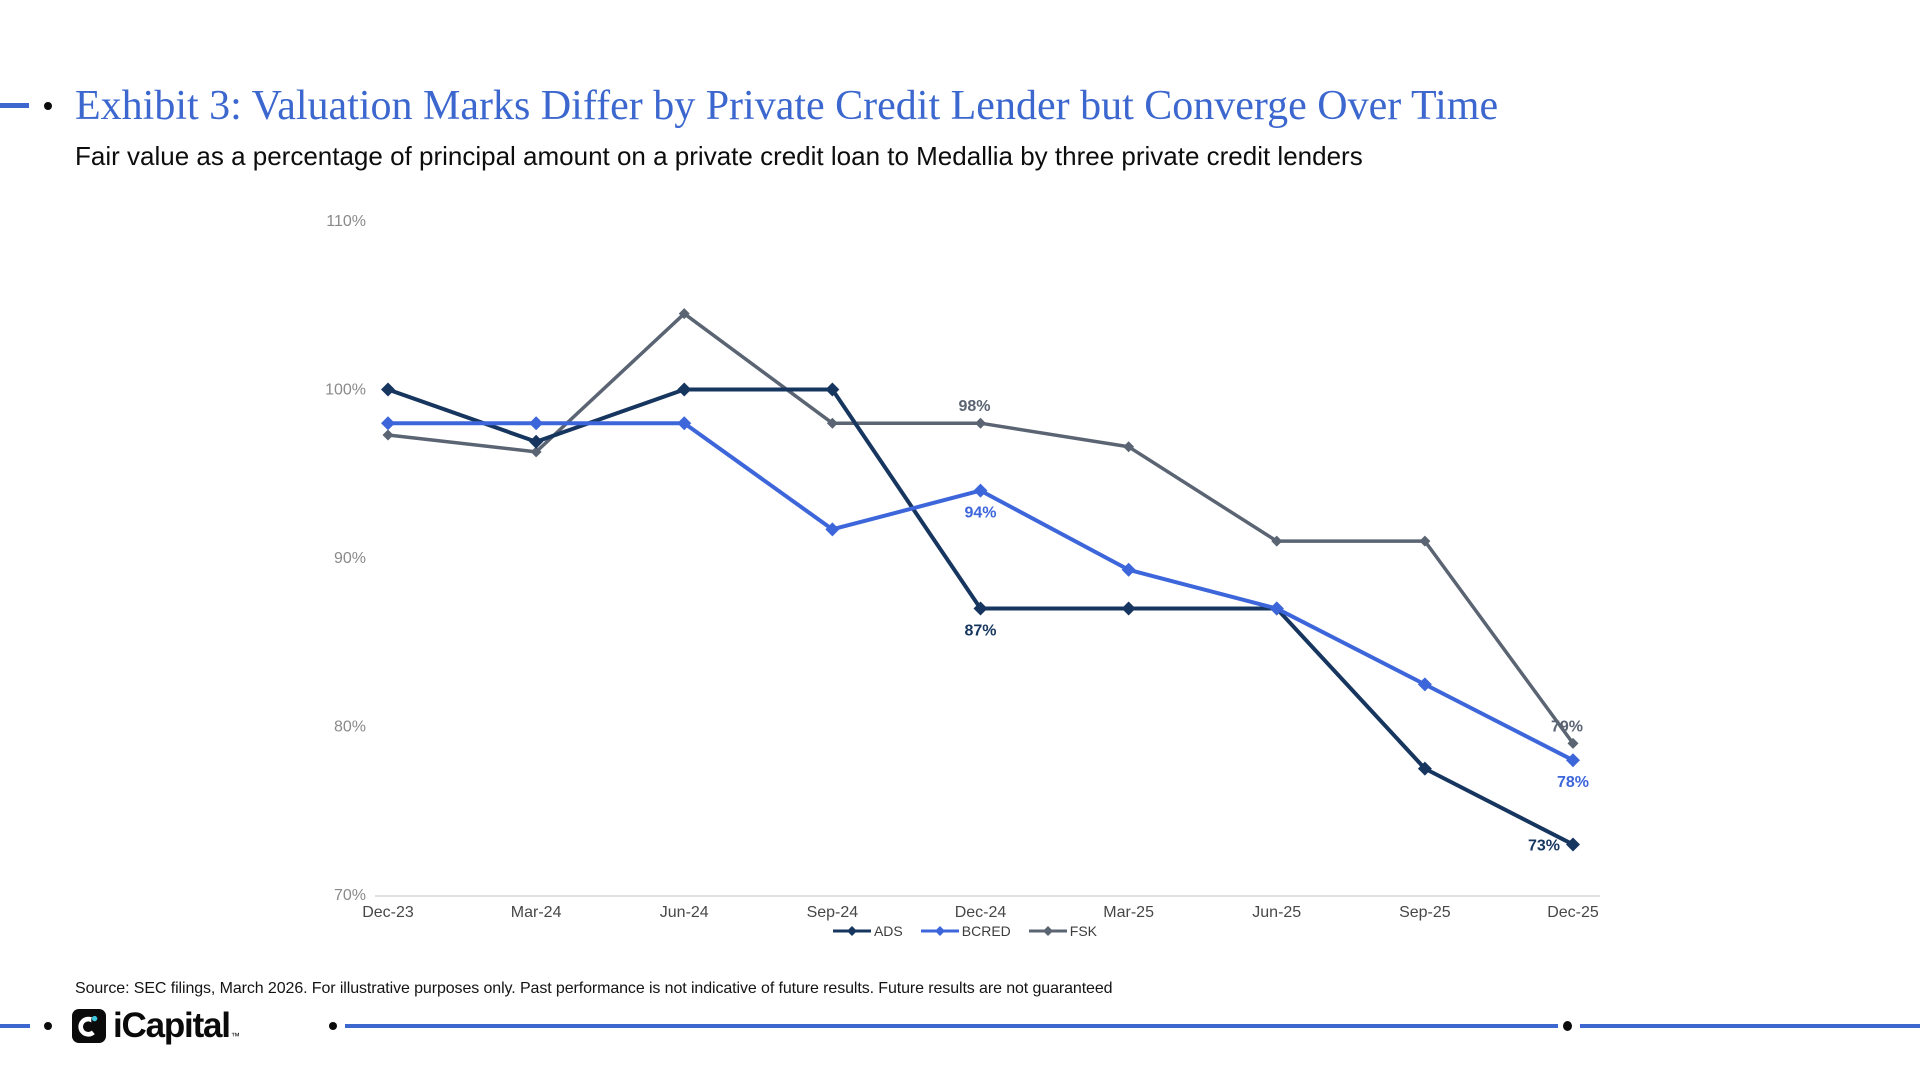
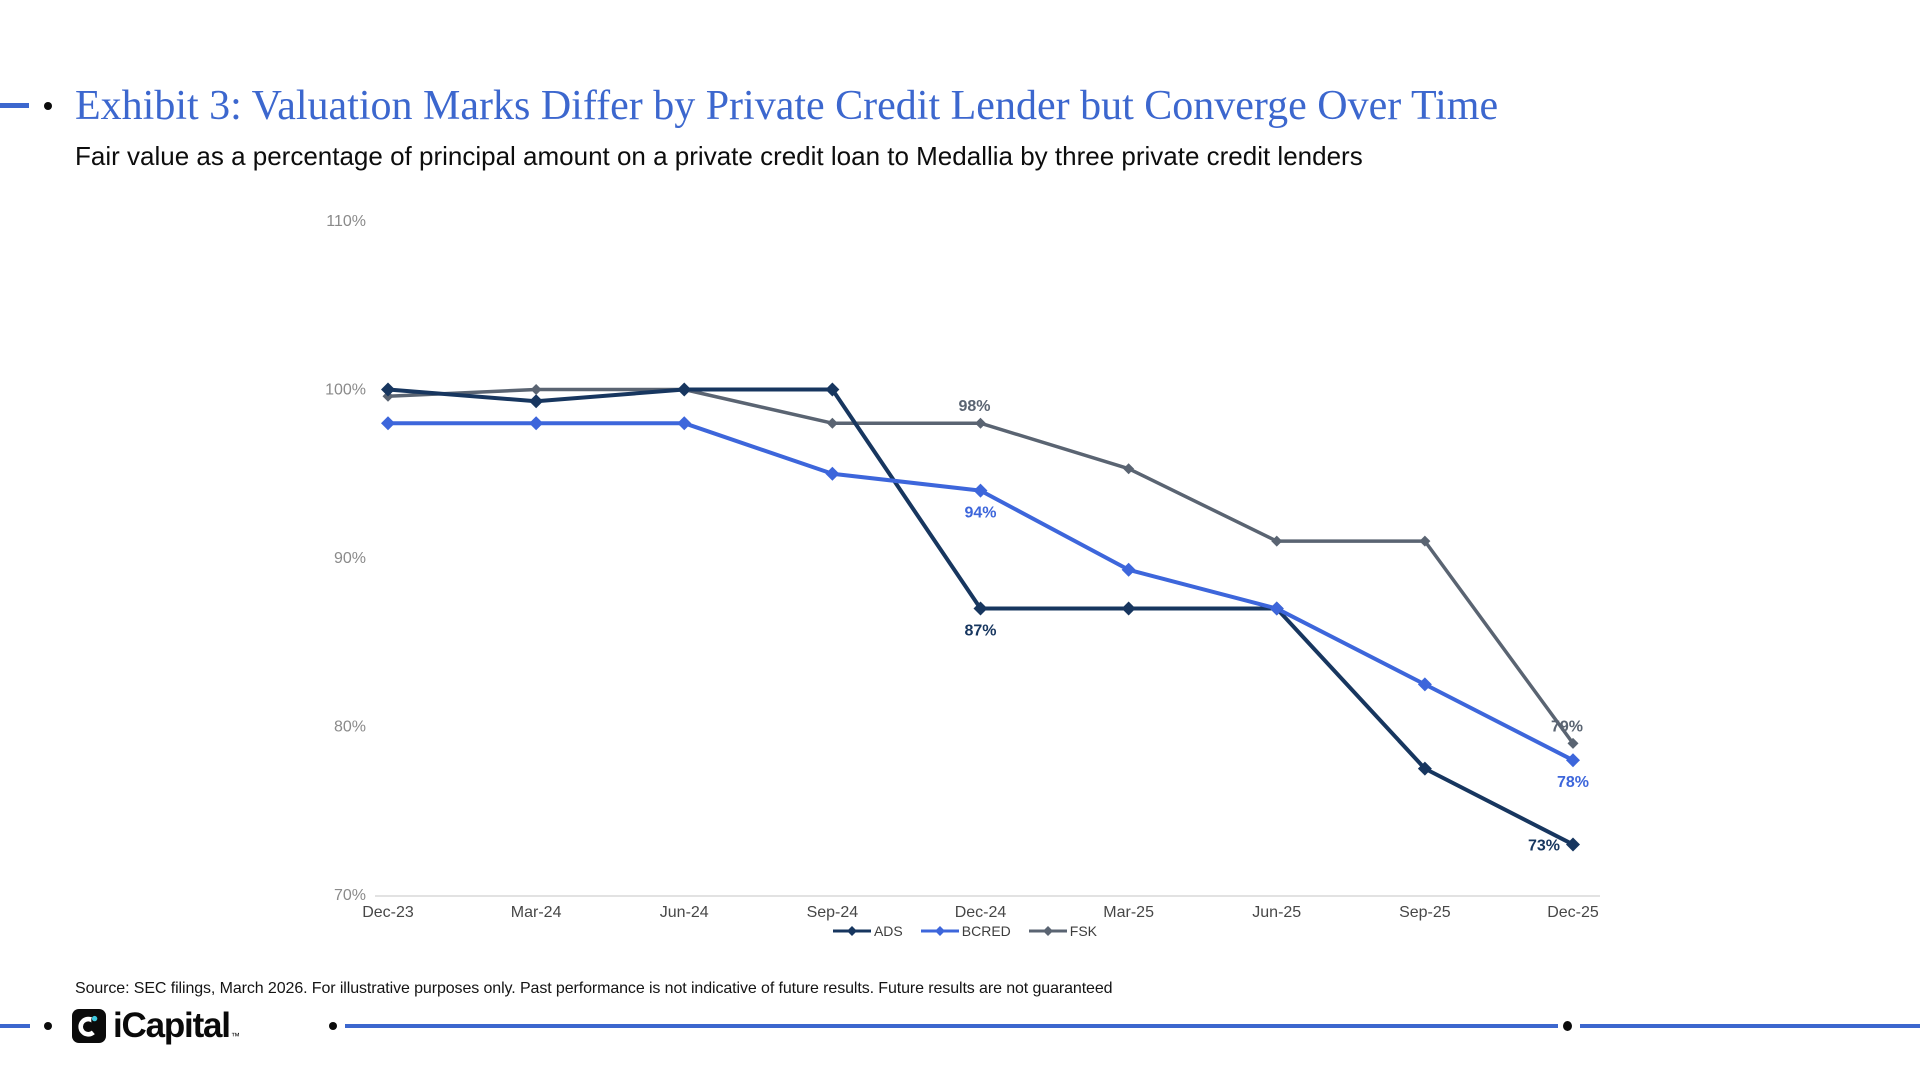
FSK/Dec-23: 97.3% -> 99.6%
ADS/Mar-24: 96.9% -> 99.3%
FSK/Mar-24: 96.3% -> 100.0%
FSK/Jun-24: 104.5% -> 100.0%
BCRED/Sep-24: 91.7% -> 95.0%
FSK/Mar-25: 96.6% -> 95.3%
